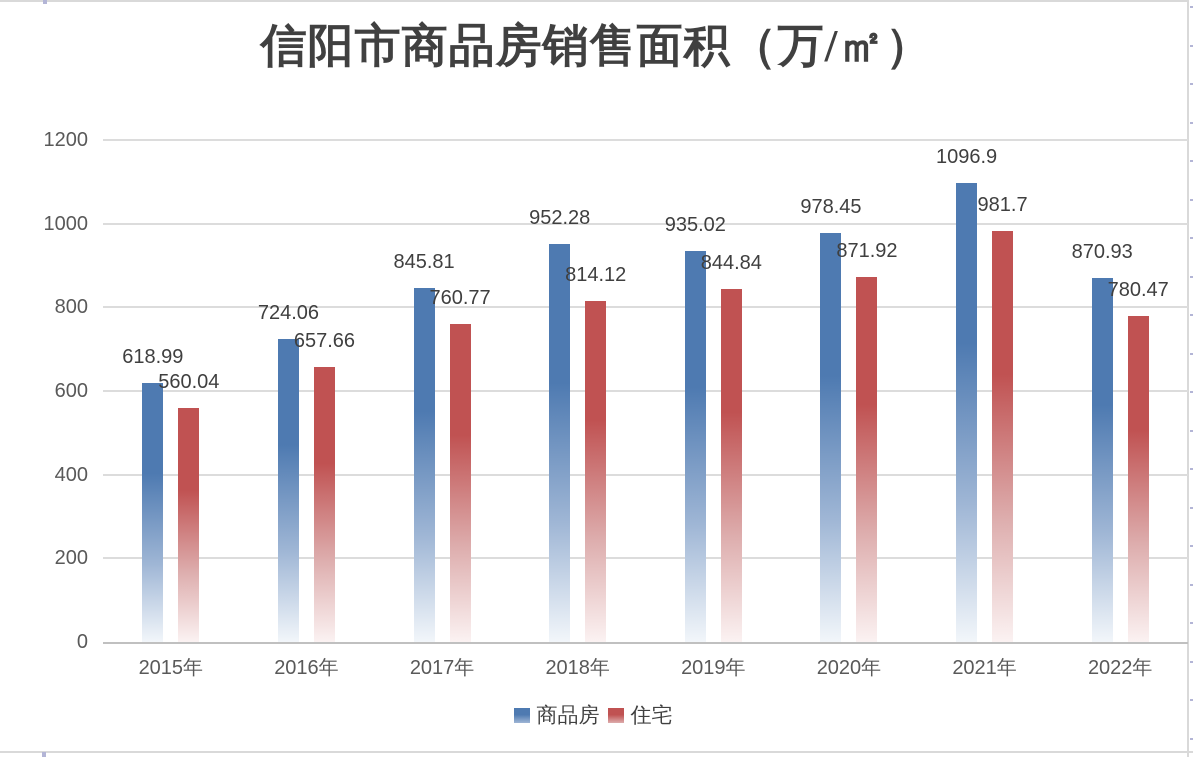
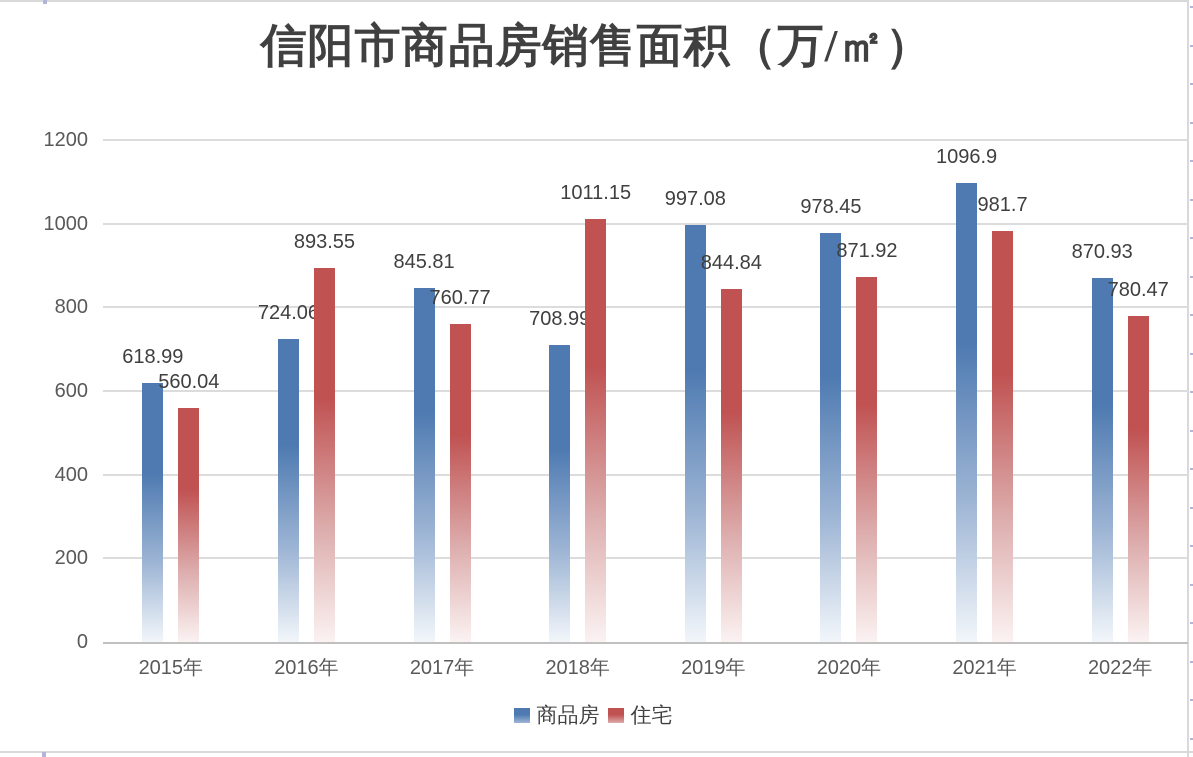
住宅/2016年: 657.66 -> 893.55
商品房/2018年: 952.28 -> 708.99
住宅/2018年: 814.12 -> 1011.15
商品房/2019年: 935.02 -> 997.08
